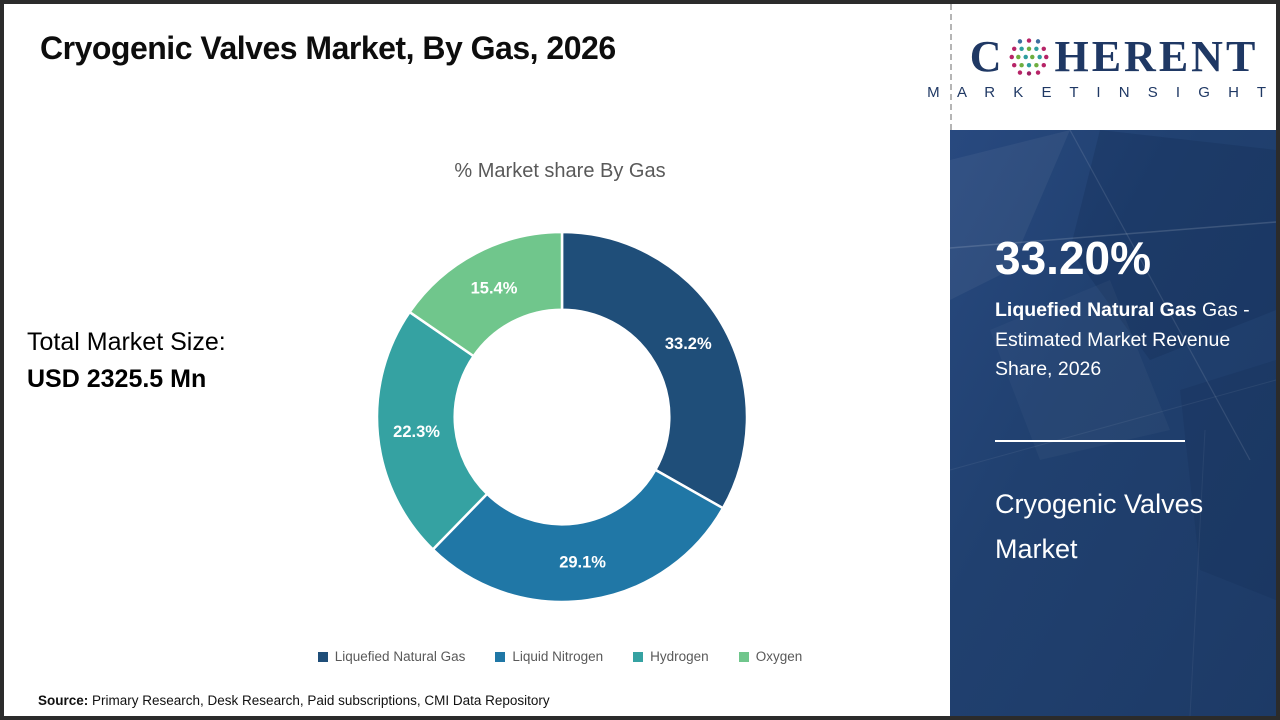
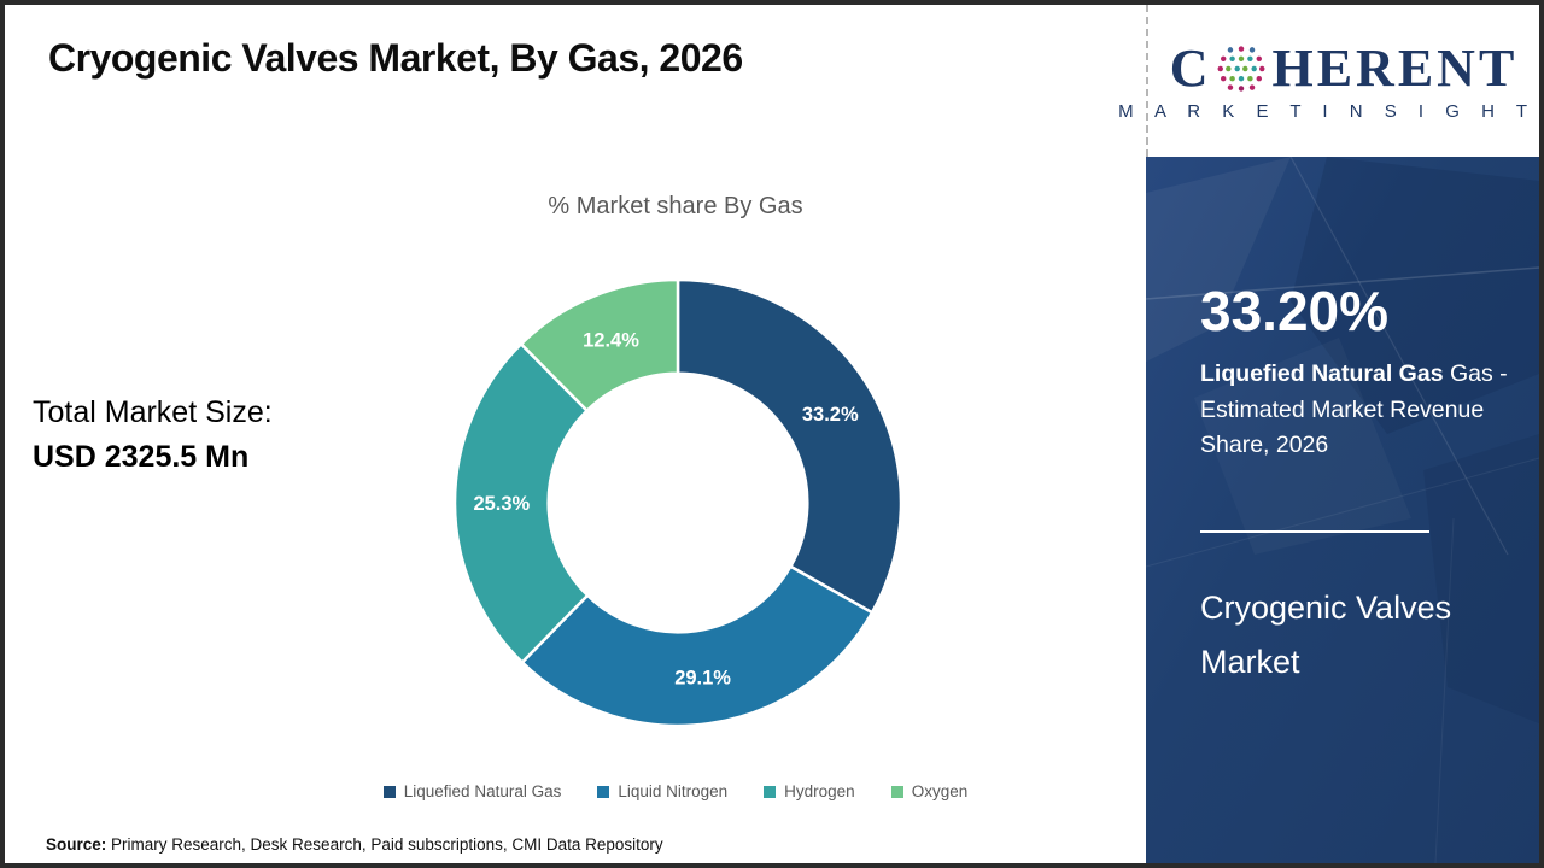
Hydrogen: 22.3% -> 25.3%
Oxygen: 15.4% -> 12.4%
